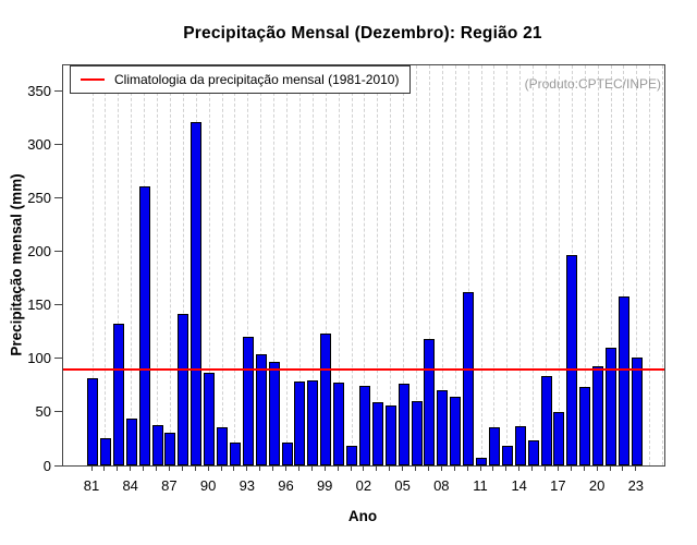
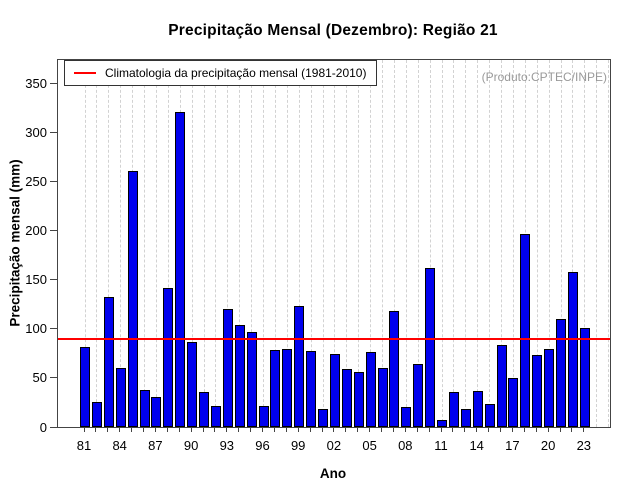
84: 40 -> 60
08: 70 -> 20
20: 90 -> 80
